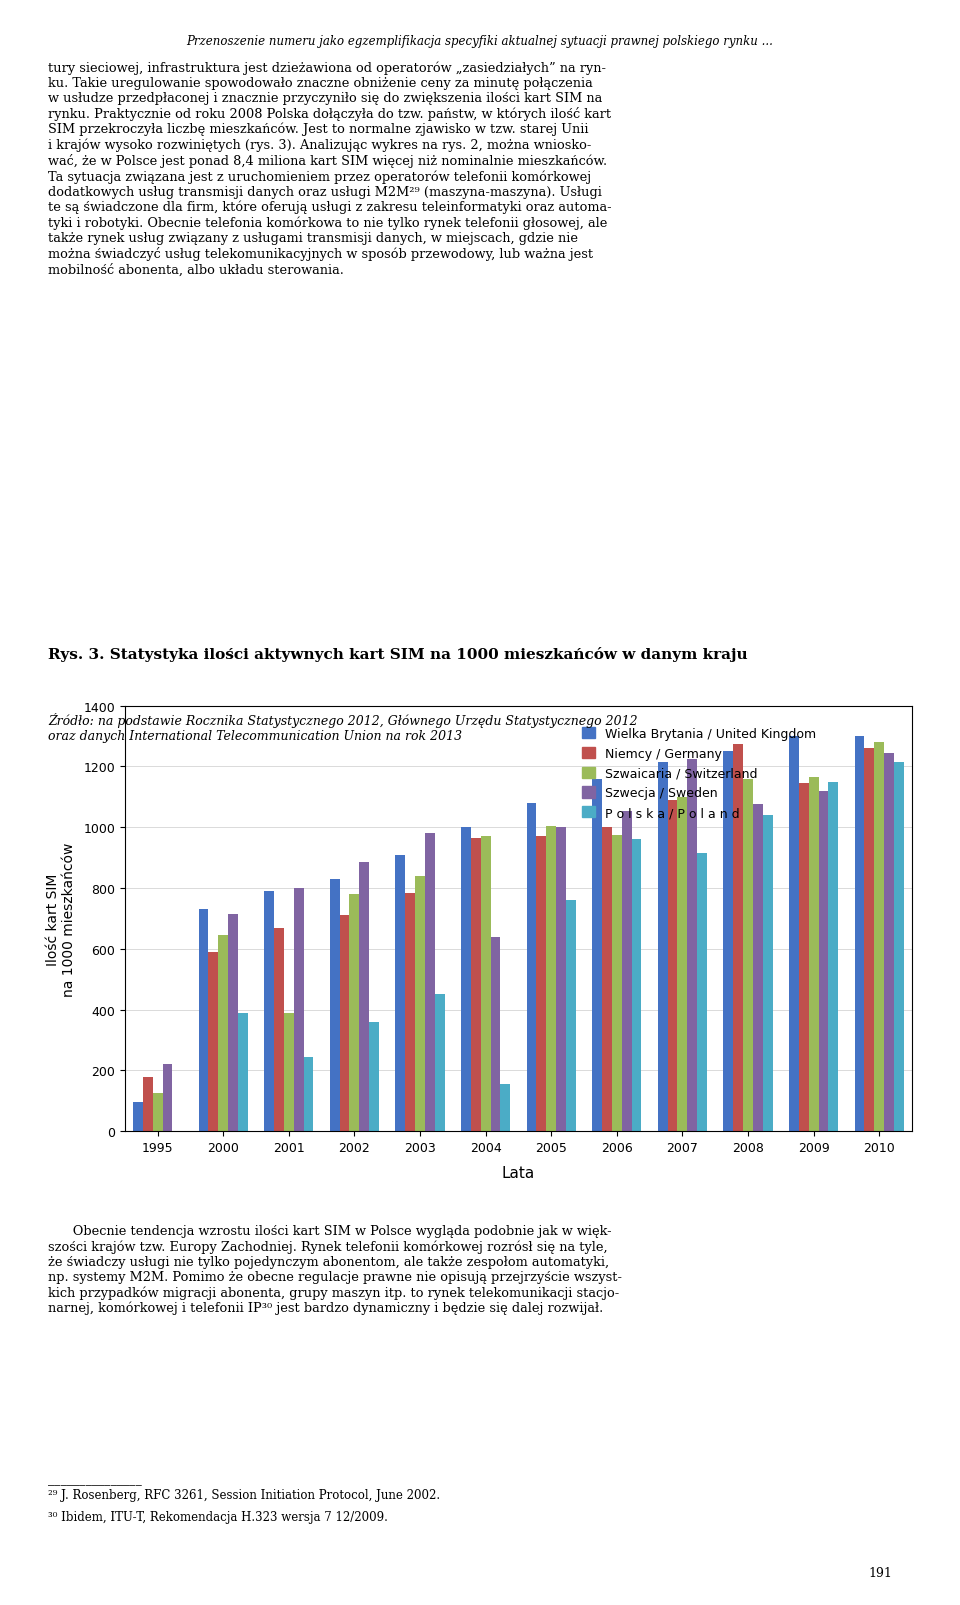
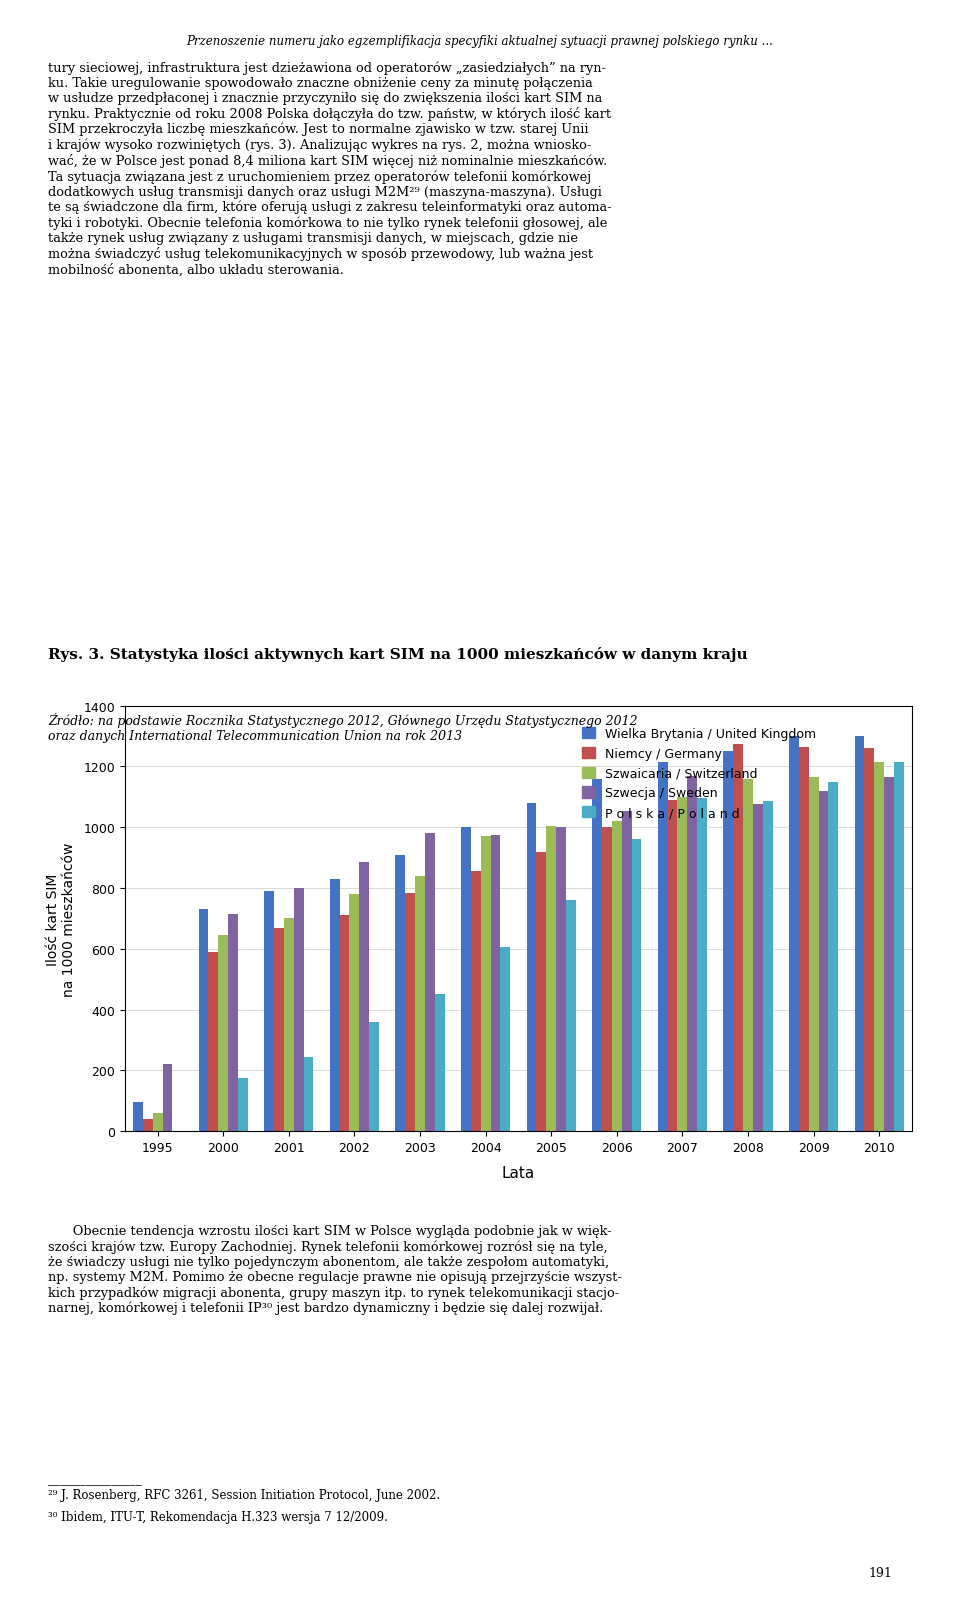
Niemcy / Germany/1995: 180 -> 40
Szwaicaria / Switzerland/1995: 125 -> 60
P o l s k a / P o l a n d/2000: 390 -> 175
Szwaicaria / Switzerland/2001: 390 -> 700
Niemcy / Germany/2004: 965 -> 855
Szwecja / Sweden/2004: 640 -> 975
P o l s k a / P o l a n d/2004: 155 -> 605
Niemcy / Germany/2005: 970 -> 920
Szwaicaria / Switzerland/2006: 975 -> 1020
Szwecja / Sweden/2007: 1225 -> 1170
P o l s k a / P o l a n d/2007: 915 -> 1095
P o l s k a / P o l a n d/2008: 1040 -> 1085
Niemcy / Germany/2009: 1145 -> 1265
Szwaicaria / Switzerland/2010: 1280 -> 1215
Szwecja / Sweden/2010: 1245 -> 1165
